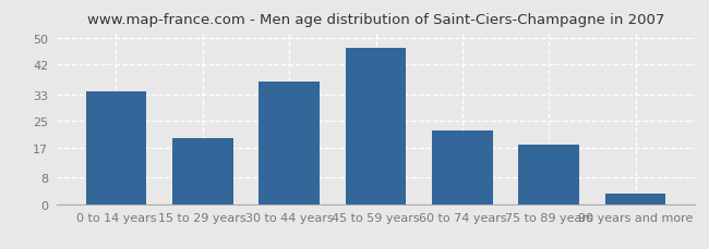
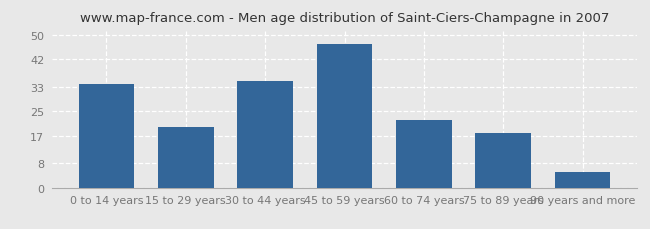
30 to 44 years: 37 -> 35
90 years and more: 3 -> 5
